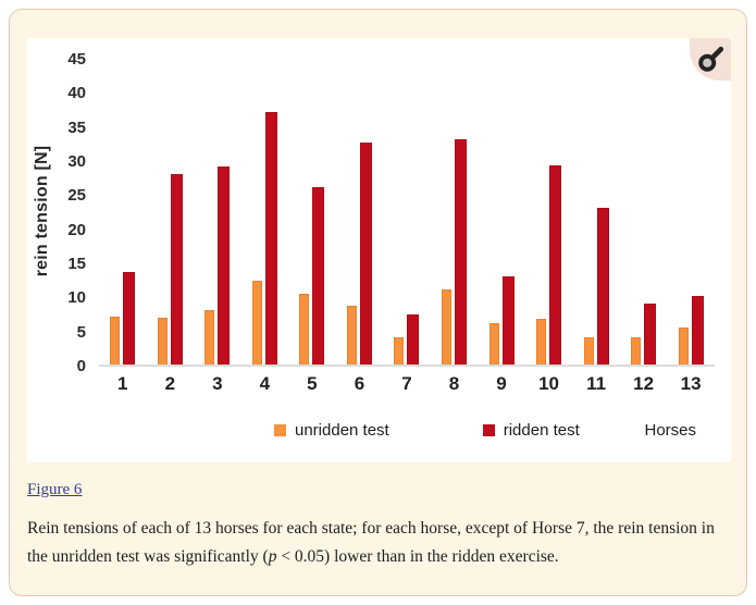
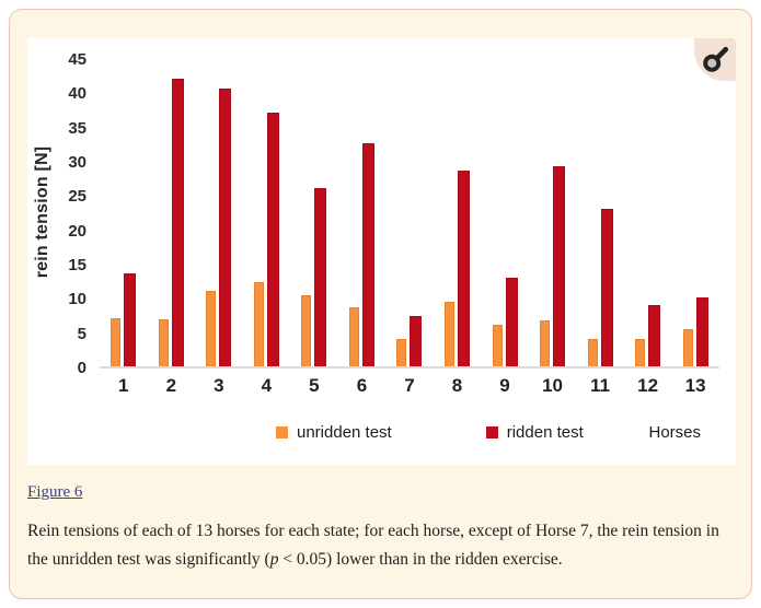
ridden test/2: 28 -> 42
unridden test/3: 8 -> 11
ridden test/3: 29 -> 40
unridden test/8: 11 -> 10
ridden test/8: 33 -> 28
